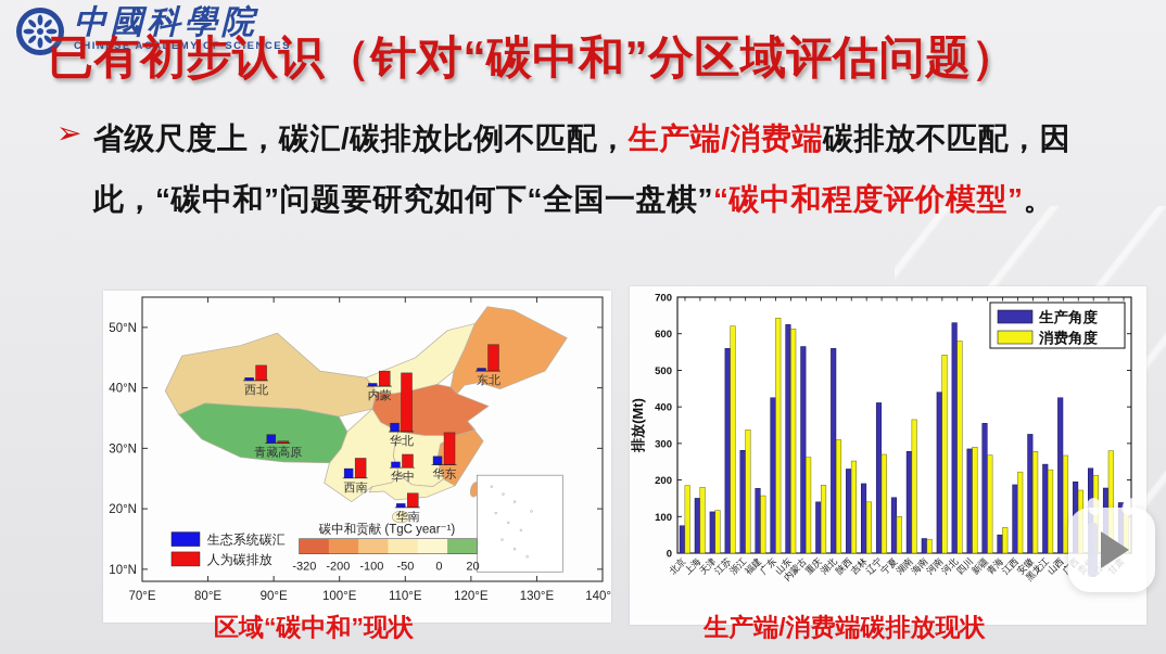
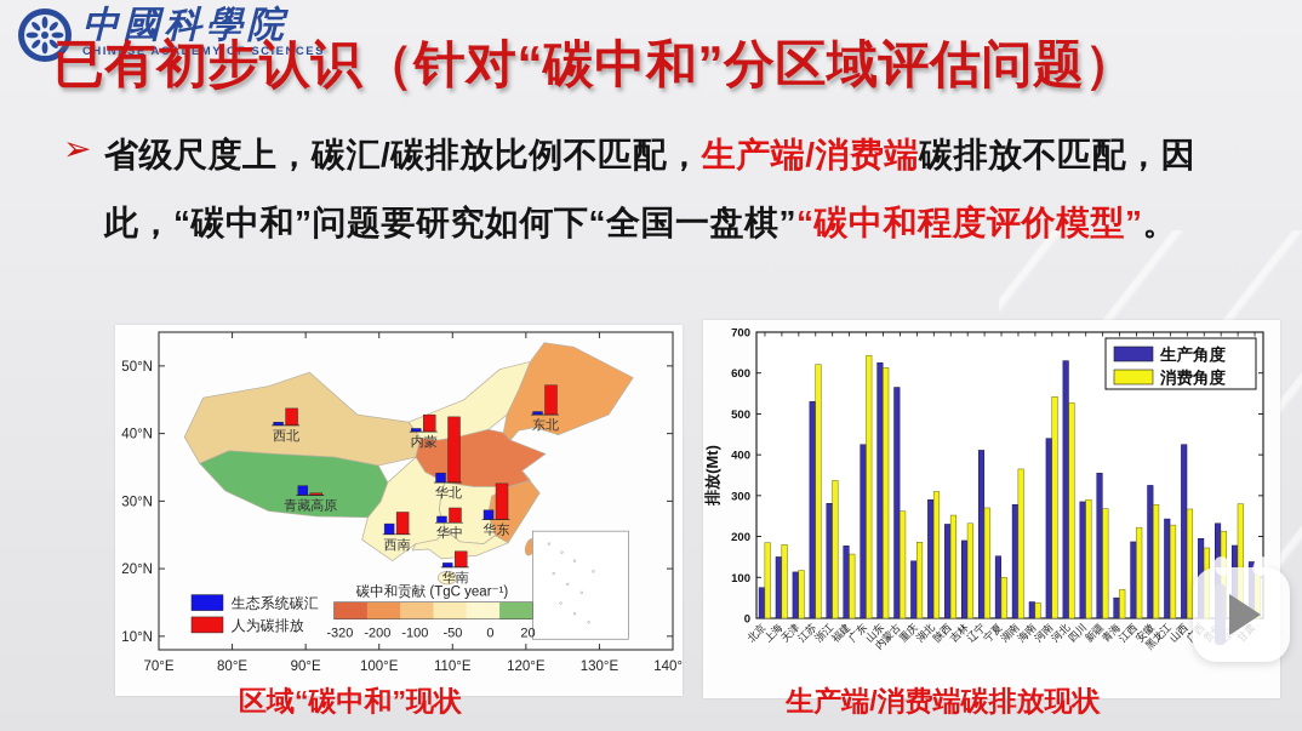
生产角度/江苏: 560 -> 530
生产角度/湖北: 560 -> 290
消费角度/吉林: 140 -> 230
消费角度/河北: 580 -> 530
